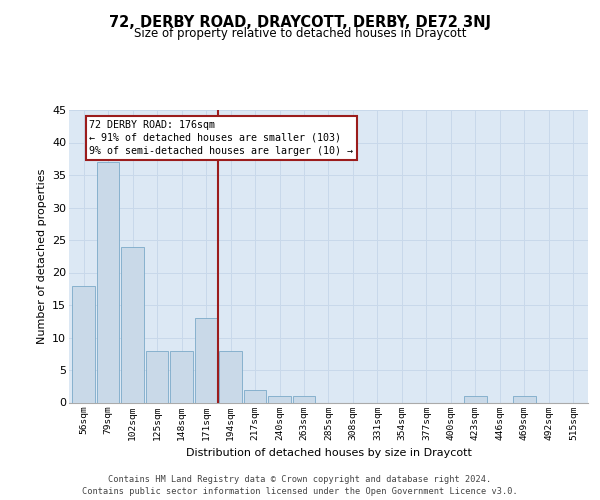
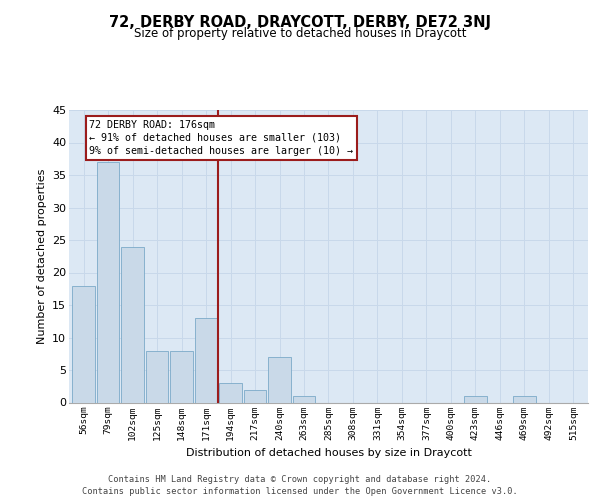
194sqm: 8 -> 3
240sqm: 1 -> 7
